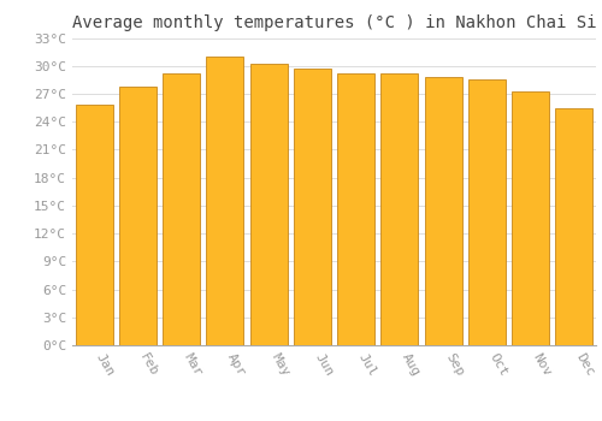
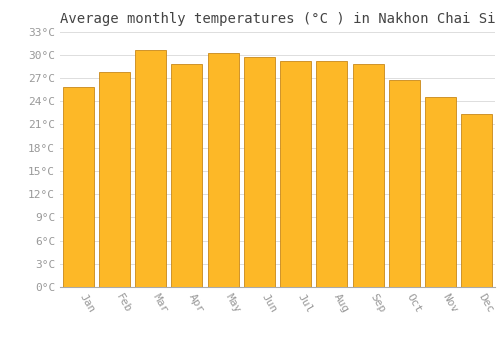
Mar: 29.2°C -> 30.6°C
Apr: 31.0°C -> 28.8°C
Oct: 28.5°C -> 26.8°C
Nov: 27.2°C -> 24.6°C
Dec: 25.5°C -> 22.4°C
